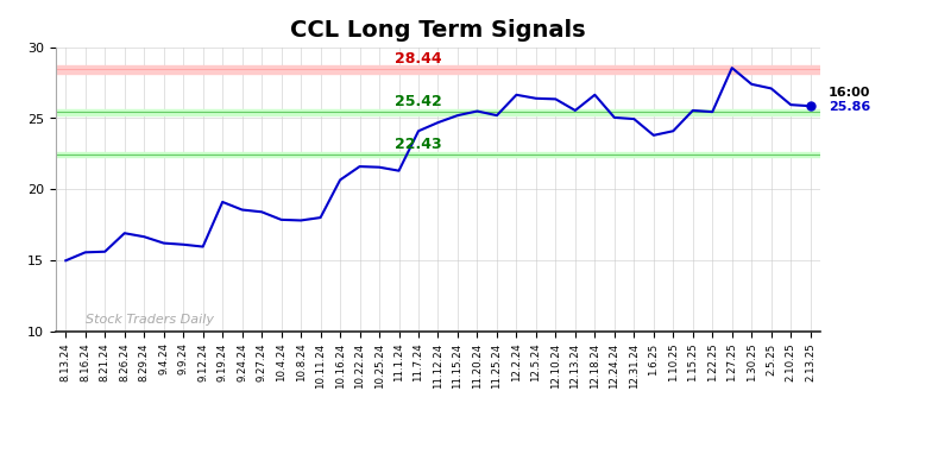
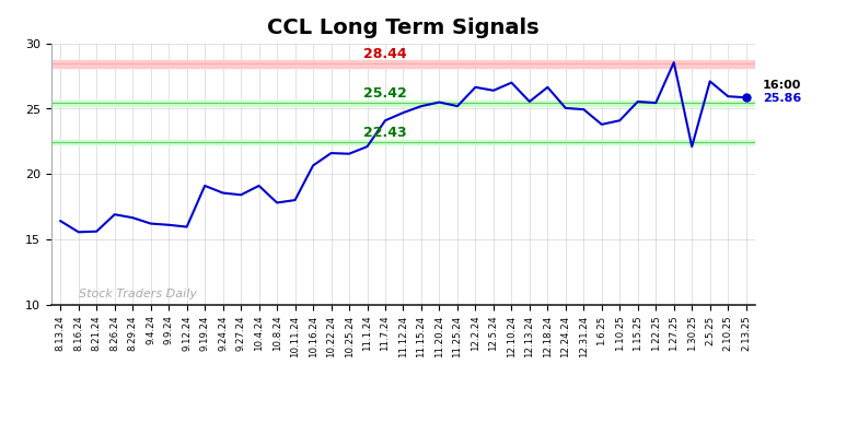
8.13.24: 15.0 -> 16.4
10.4.24: 17.9 -> 19.1
11.1.24: 21.3 -> 22.1
12.10.24: 26.4 -> 27.0
1.30.25: 27.4 -> 22.1
